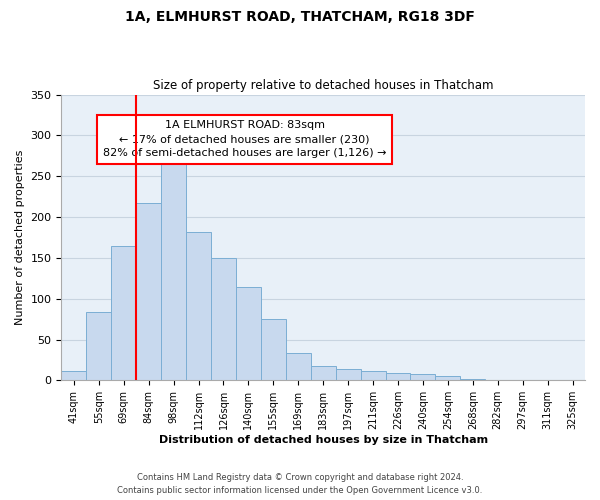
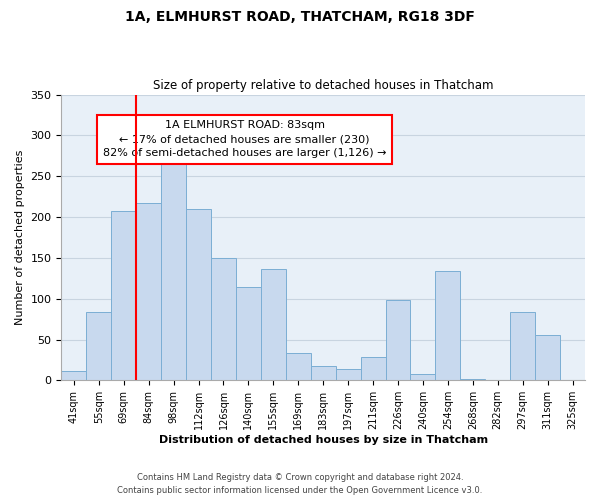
69sqm: 164 -> 208
112sqm: 182 -> 210
155sqm: 75 -> 136
211sqm: 12 -> 28
226sqm: 9 -> 98
254sqm: 5 -> 134
297sqm: 1 -> 84
311sqm: 1 -> 56
